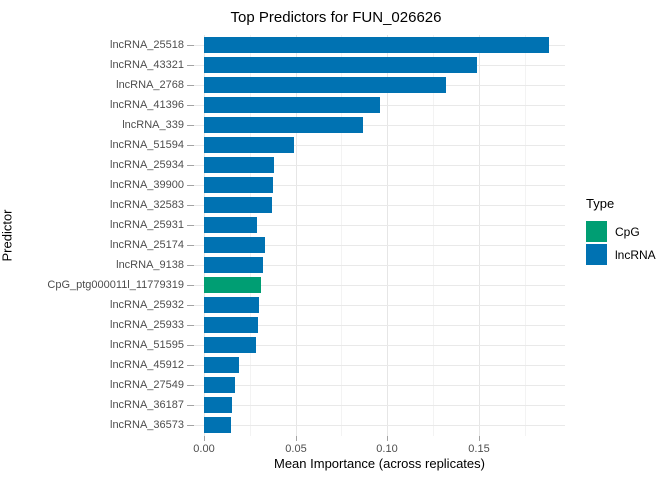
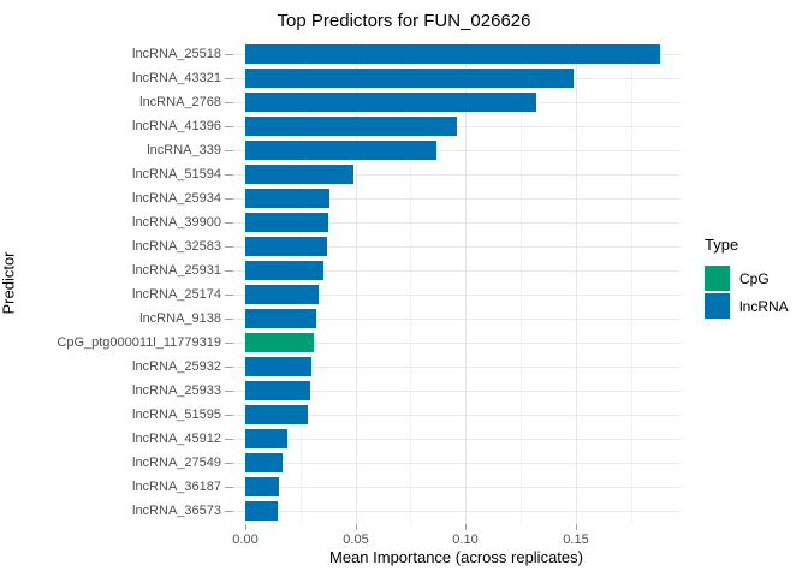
lncRNA_25931: 0.029 -> 0.035
